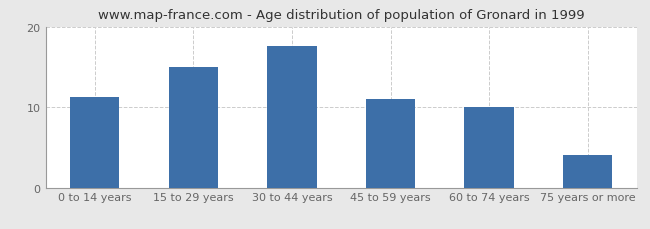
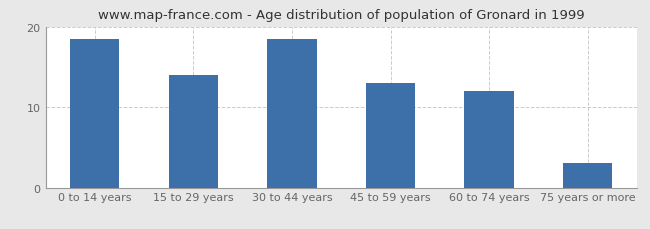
0 to 14 years: 11.2 -> 18.5
15 to 29 years: 15.0 -> 14.0
30 to 44 years: 17.6 -> 18.5
45 to 59 years: 11.0 -> 13.0
60 to 74 years: 10.0 -> 12.0
75 years or more: 4.0 -> 3.0
